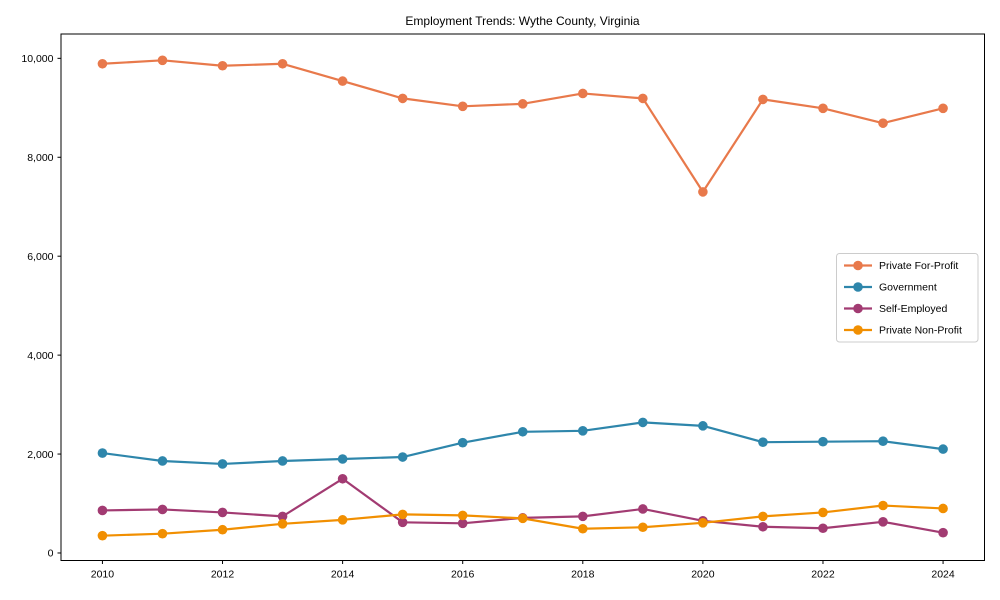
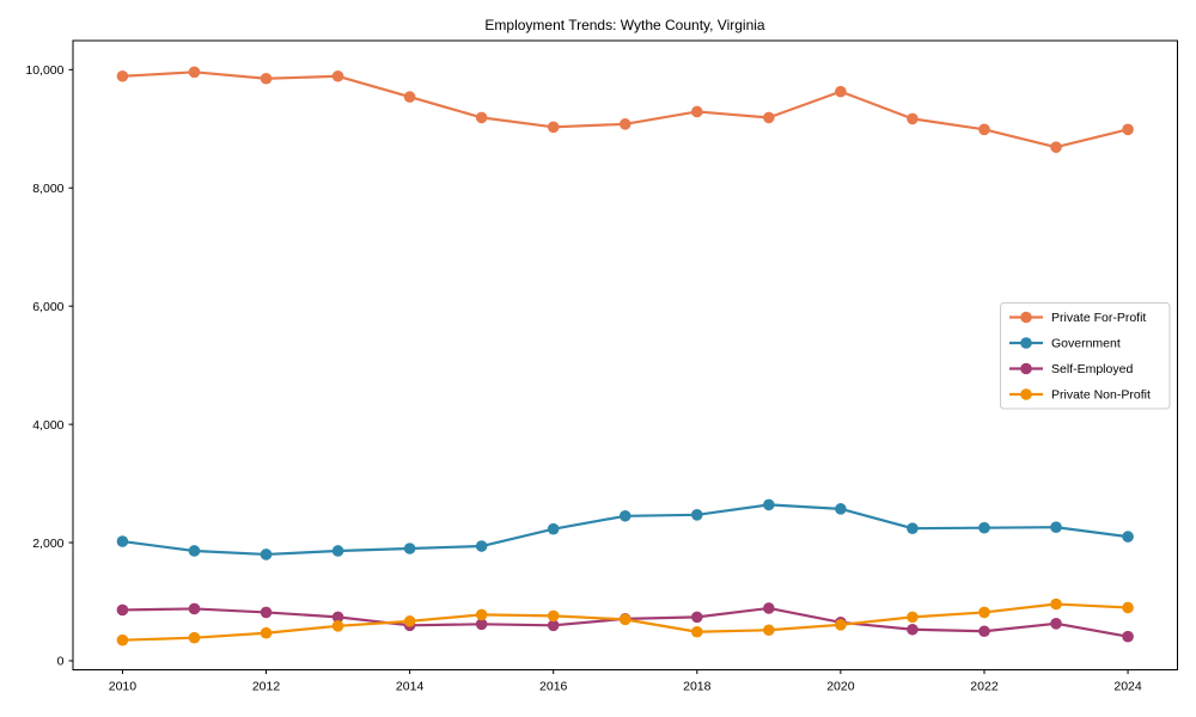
Self-Employed/2014: 1500 -> 600
Private For-Profit/2020: 7300 -> 9600
